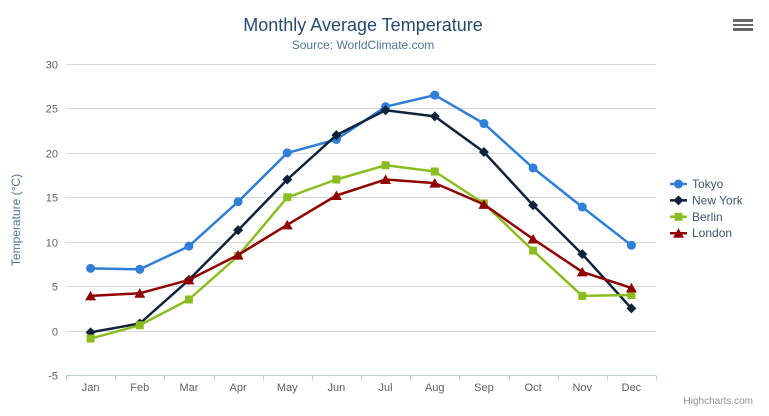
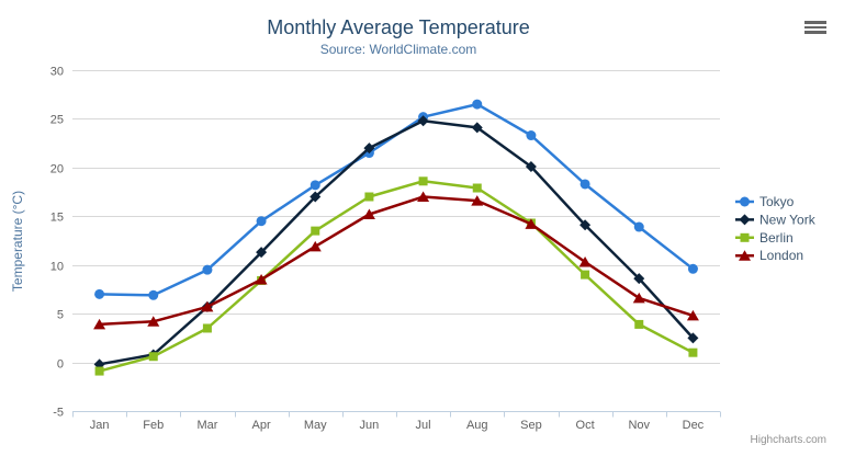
Tokyo/May: 20 -> 18
Berlin/May: 15 -> 14
Berlin/Dec: 4 -> 1
